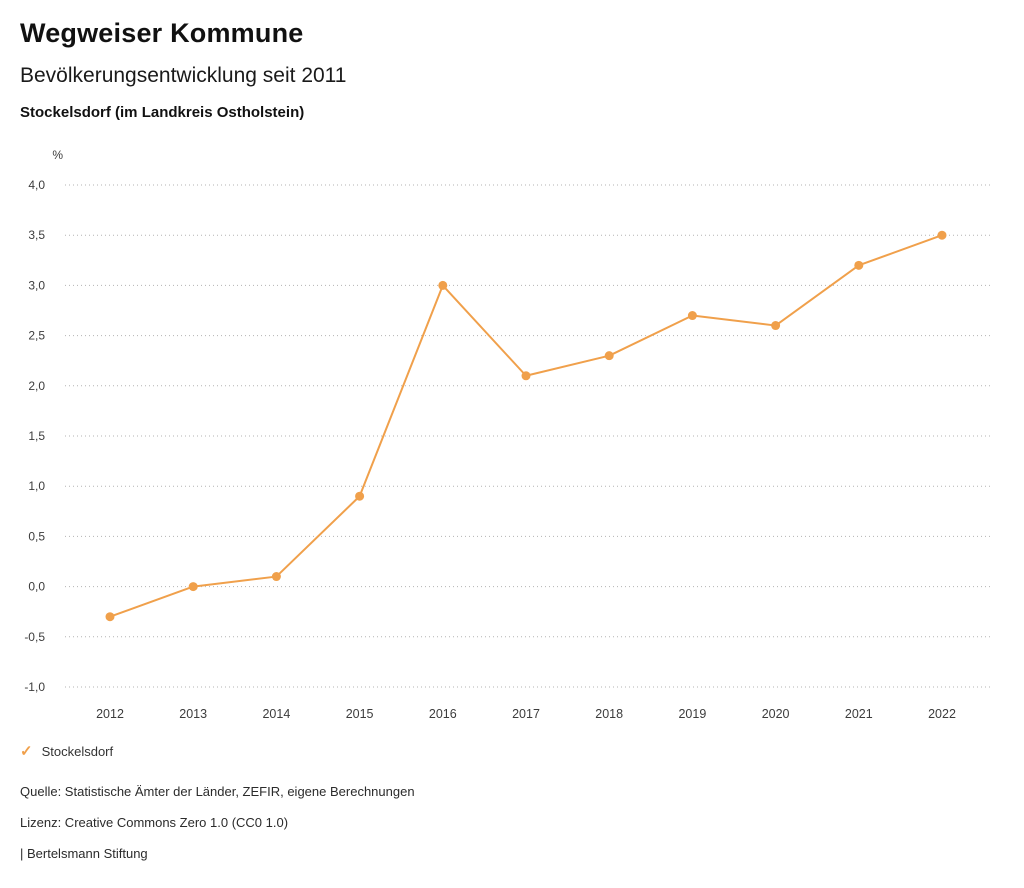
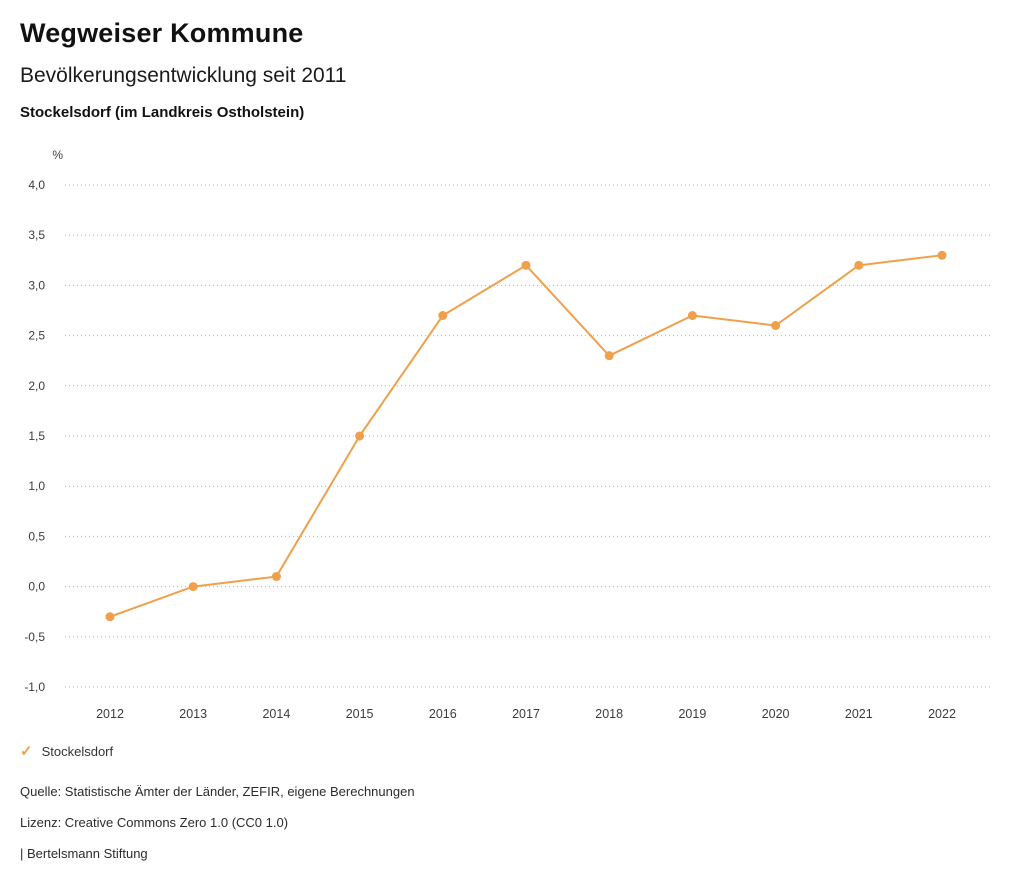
2015: 0,9 -> 1,5
2016: 3,0 -> 2,7
2017: 2,1 -> 3,2
2022: 3,5 -> 3,3
